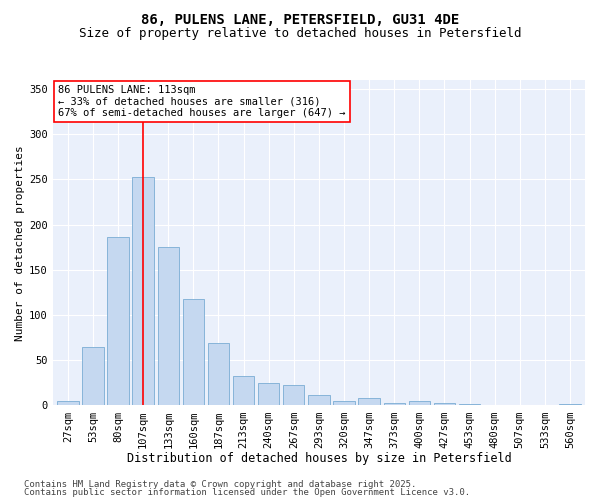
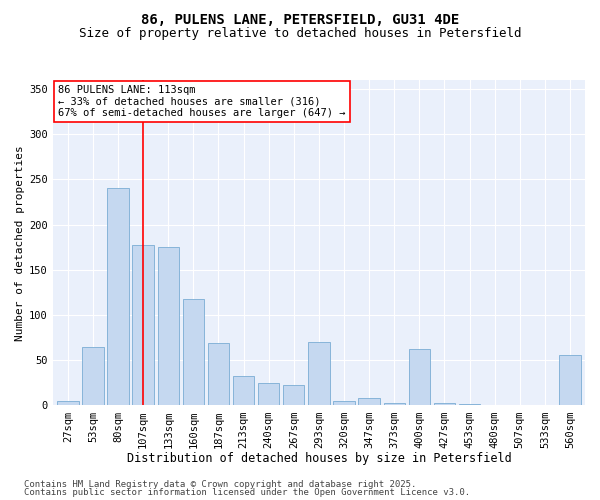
80sqm: 186 -> 240
107sqm: 253 -> 178
293sqm: 12 -> 70
400sqm: 5 -> 62
560sqm: 2 -> 56
